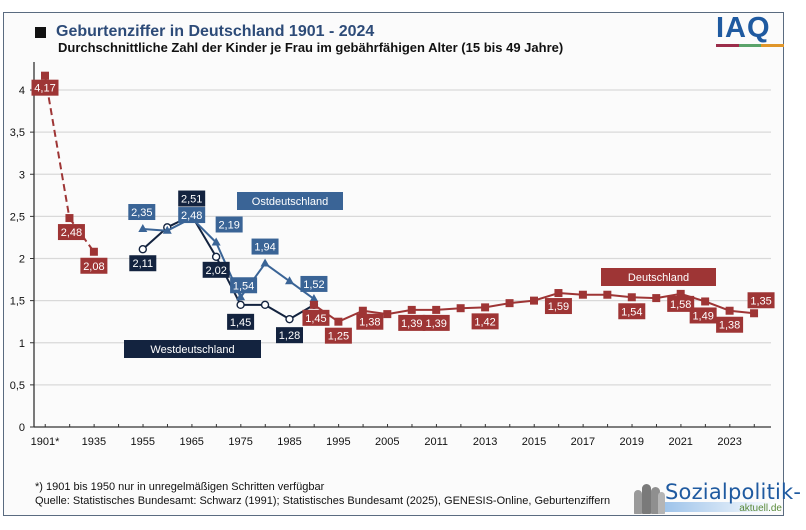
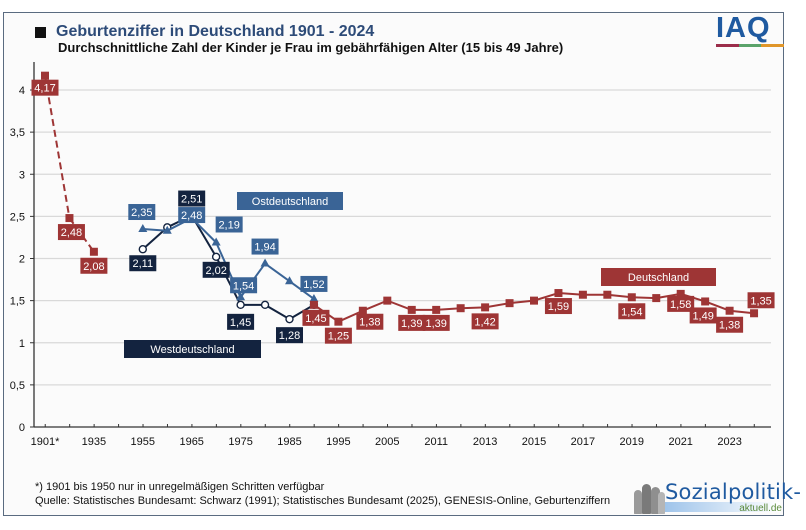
Deutschland/2005: 1.3 -> 1.5
